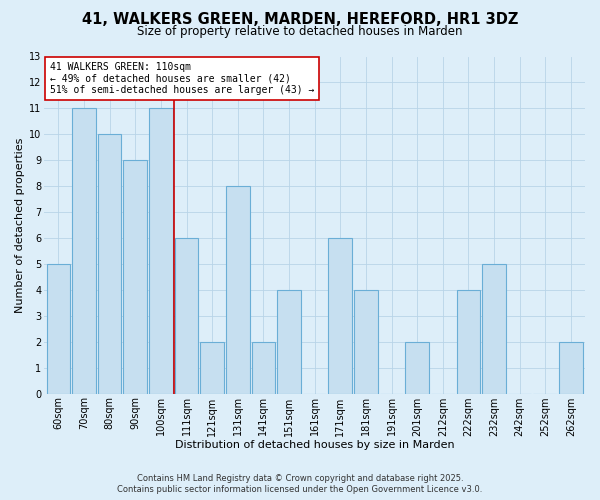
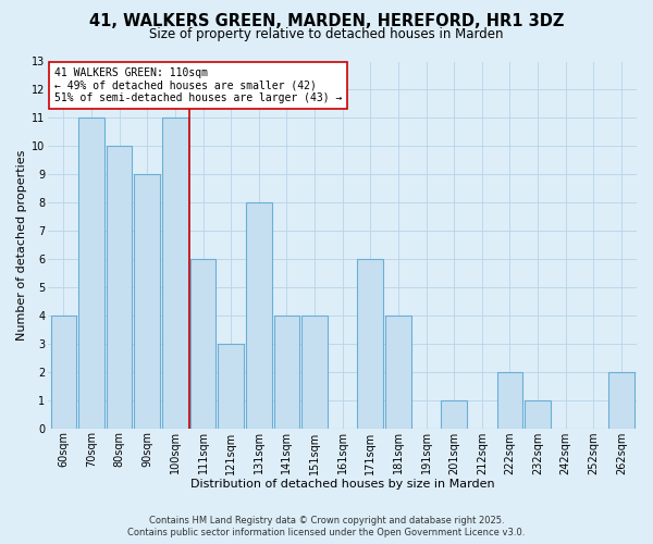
60sqm: 5 -> 4
121sqm: 2 -> 3
141sqm: 2 -> 4
201sqm: 2 -> 1
222sqm: 4 -> 2
232sqm: 5 -> 1
